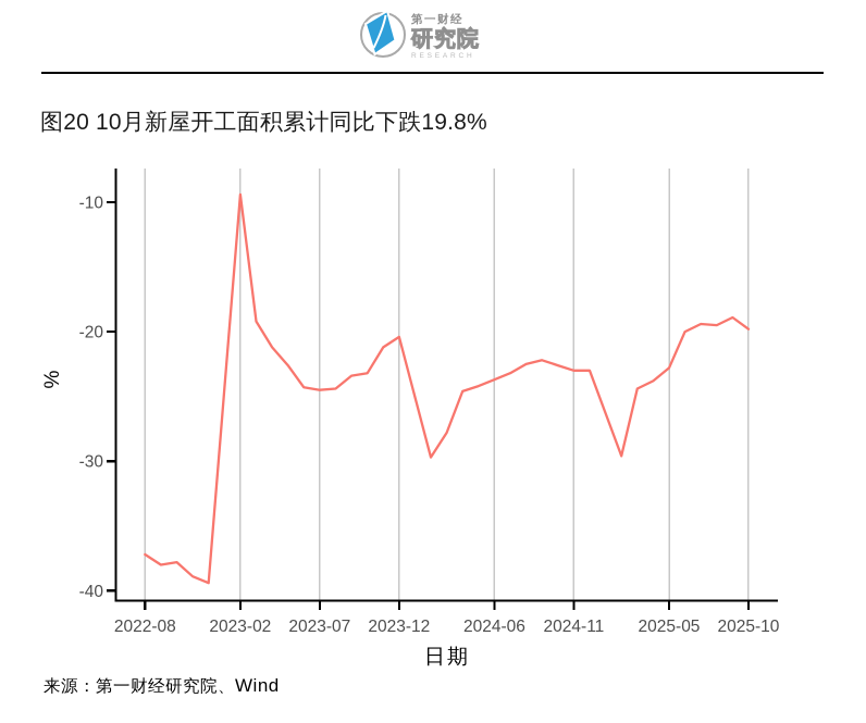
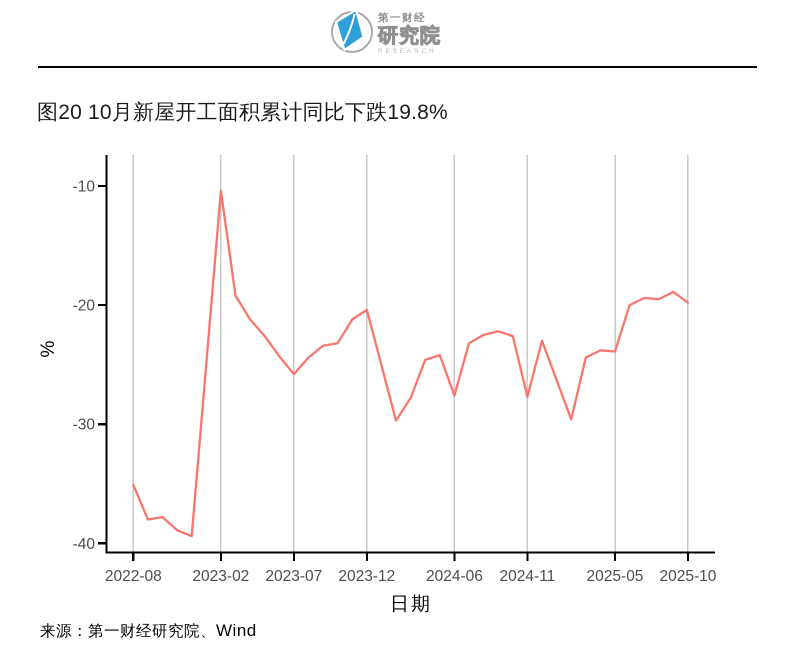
2022-08: -37.2 -> -35.1
2023-02: -9.4 -> -10.4
2023-07: -24.5 -> -25.8
2024-06: -23.7 -> -27.6
2024-11: -23.0 -> -27.7
2025-05: -22.8 -> -23.9
